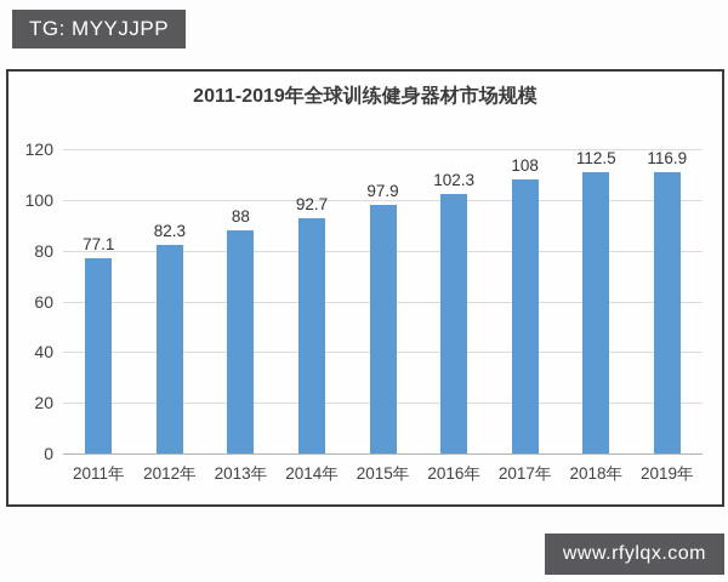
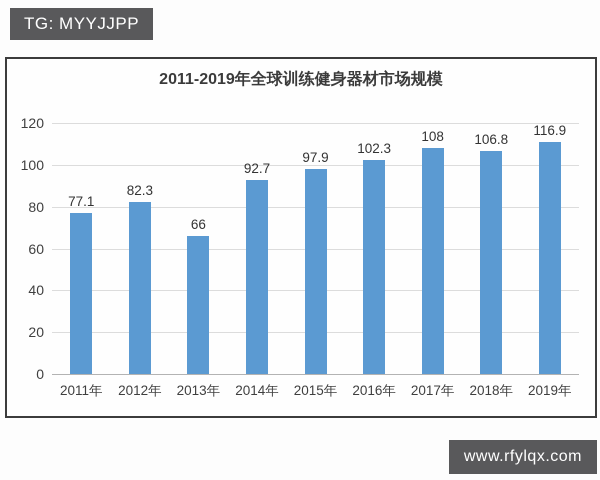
2013年: 88 -> 66
2018年: 112.5 -> 106.8
